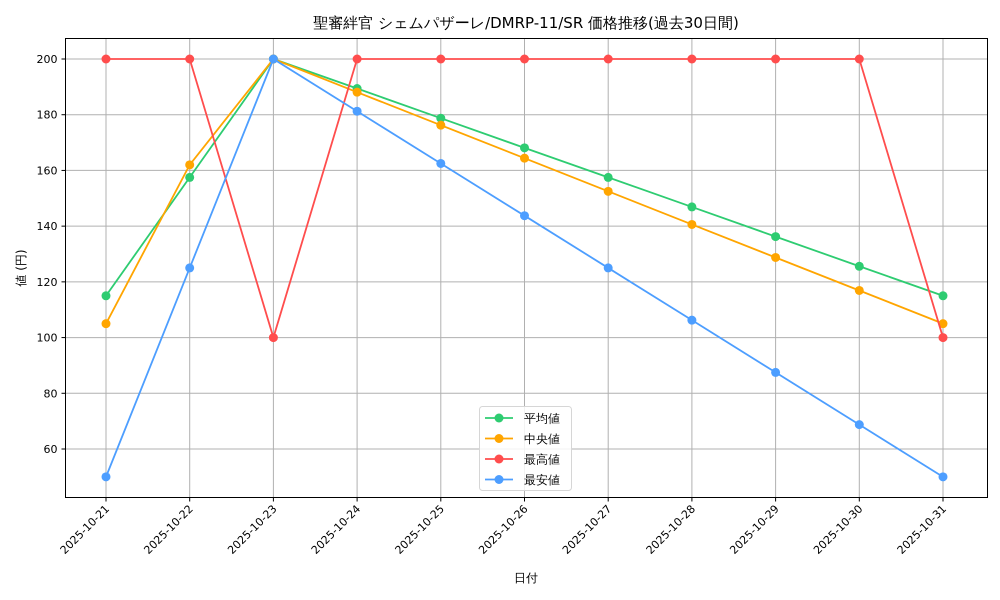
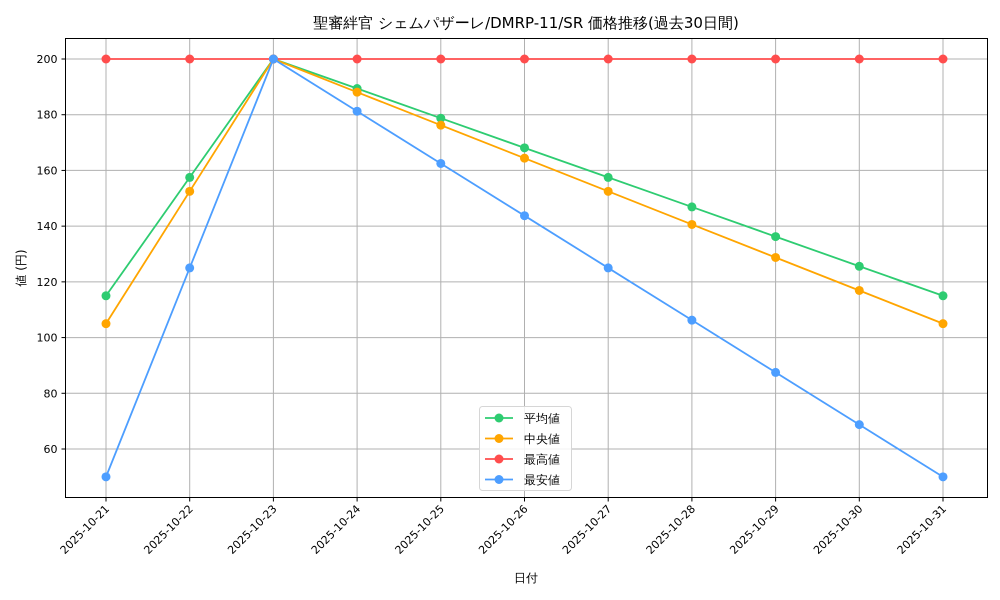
中央値/2025-10-22: 162 -> 152
最高値/2025-10-23: 100 -> 200
最高値/2025-10-31: 100 -> 200
